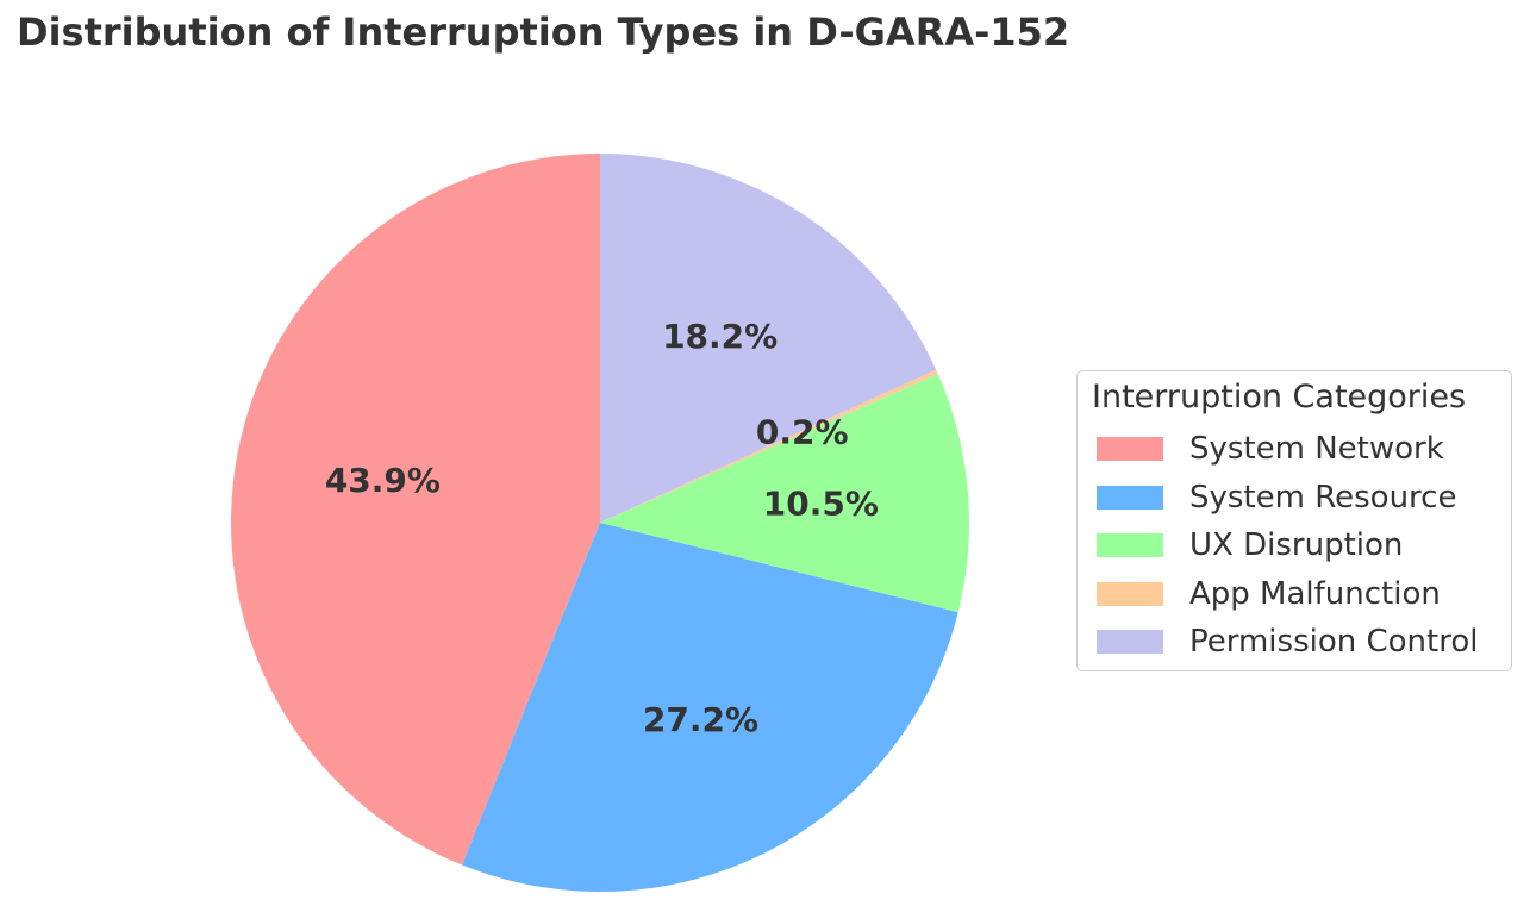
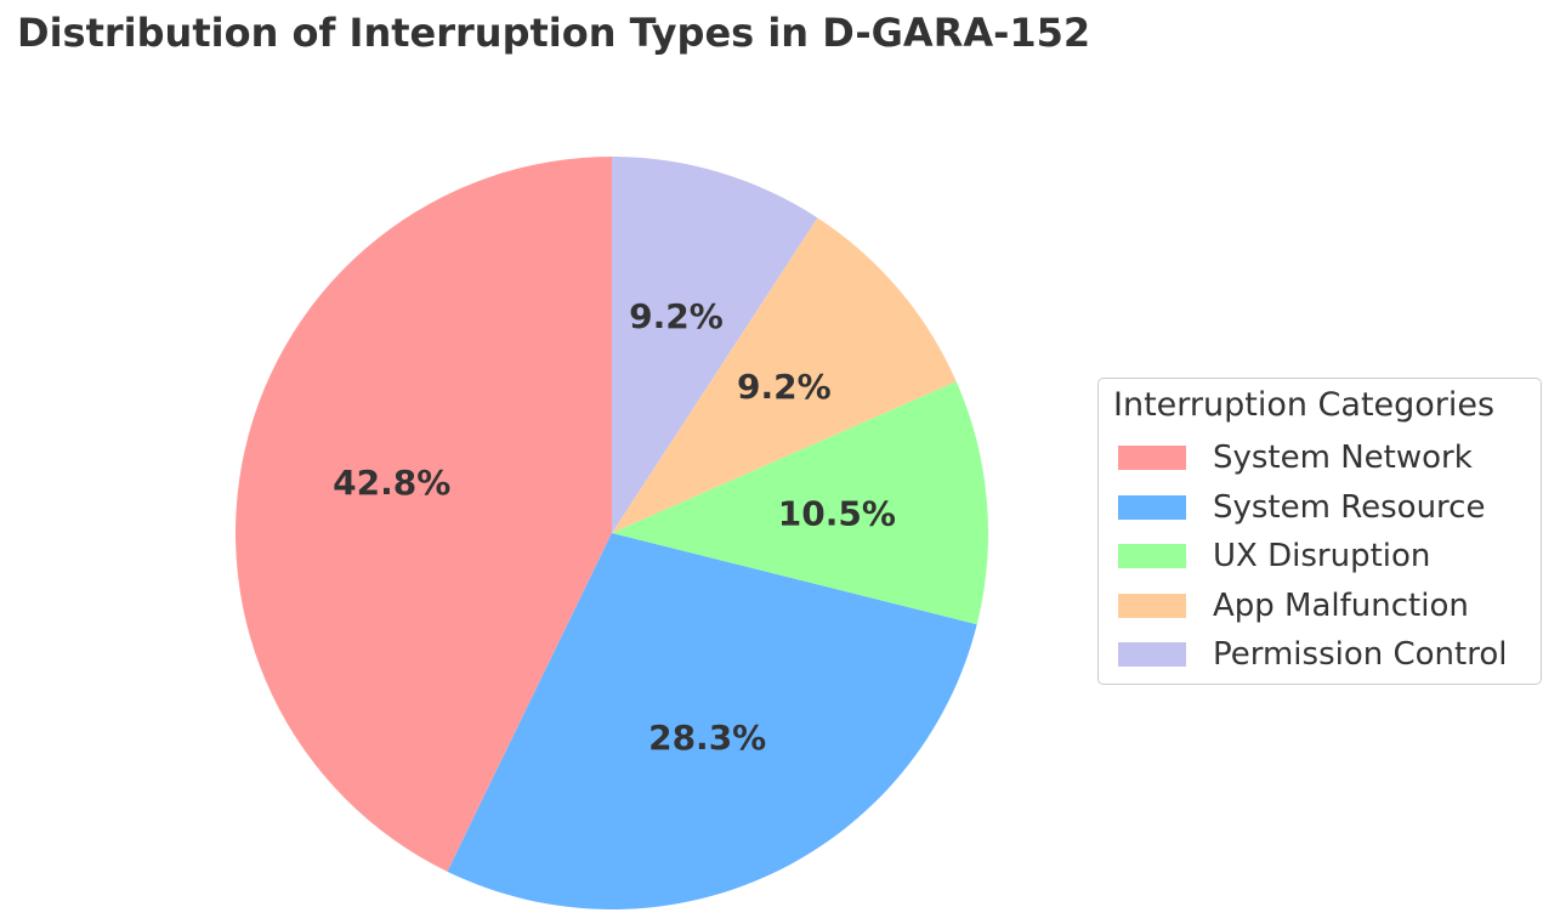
System Network: 43.9% -> 42.8%
System Resource: 27.2% -> 28.3%
App Malfunction: 0.2% -> 9.2%
Permission Control: 18.2% -> 9.2%
